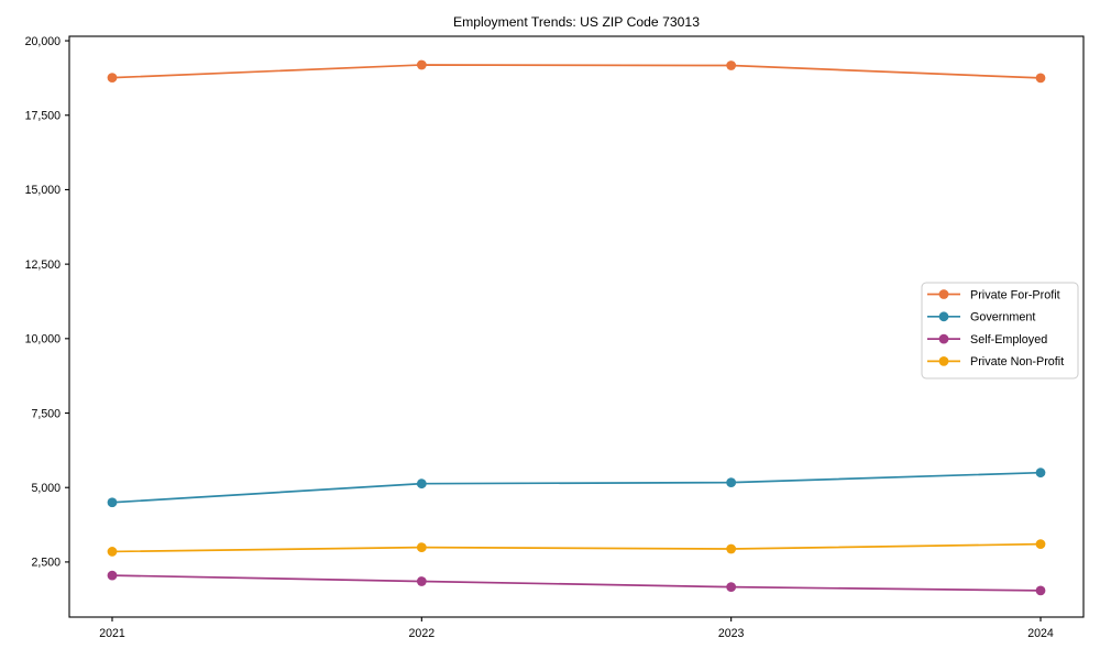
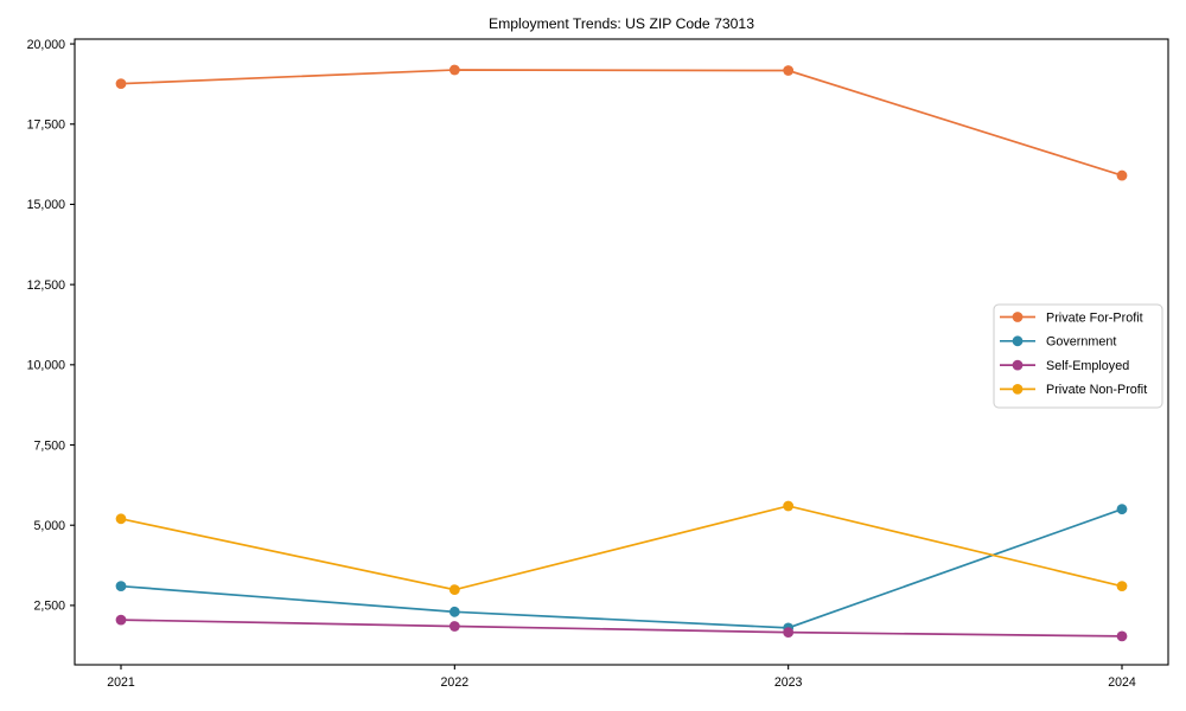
Government/2021: 4500 -> 3100
Private Non-Profit/2021: 2800 -> 5200
Government/2022: 5100 -> 2300
Government/2023: 5200 -> 1800
Private Non-Profit/2023: 2900 -> 5600
Private For-Profit/2024: 18800 -> 15900
